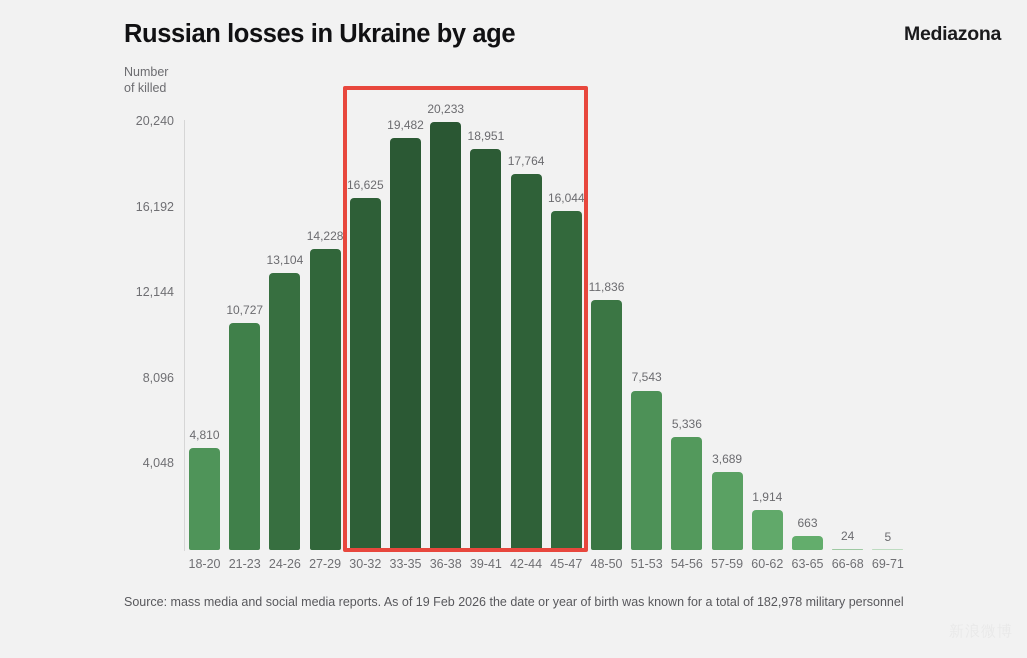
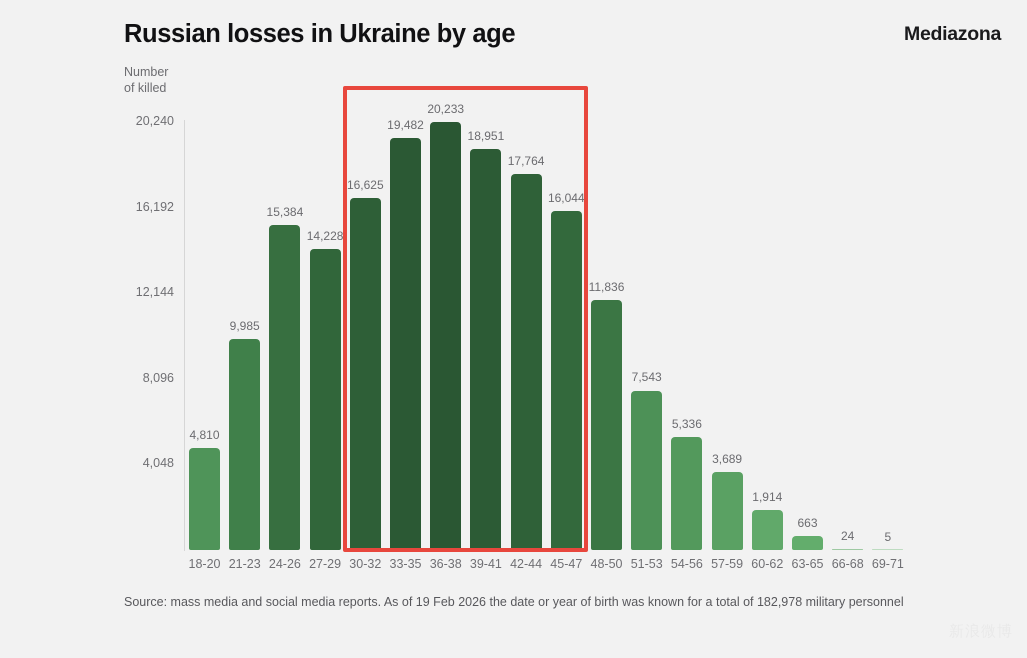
21-23: 10,727 -> 9,985
24-26: 13,104 -> 15,384
